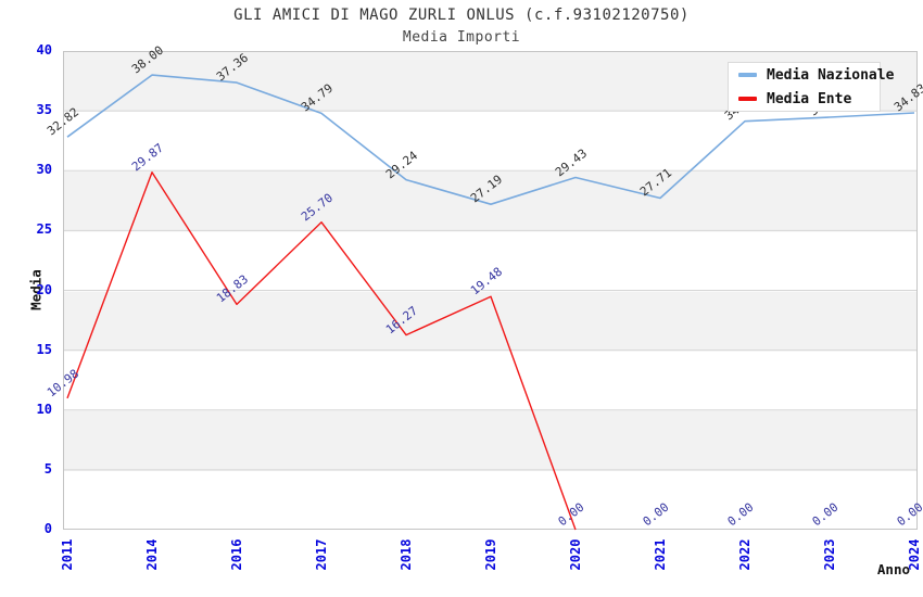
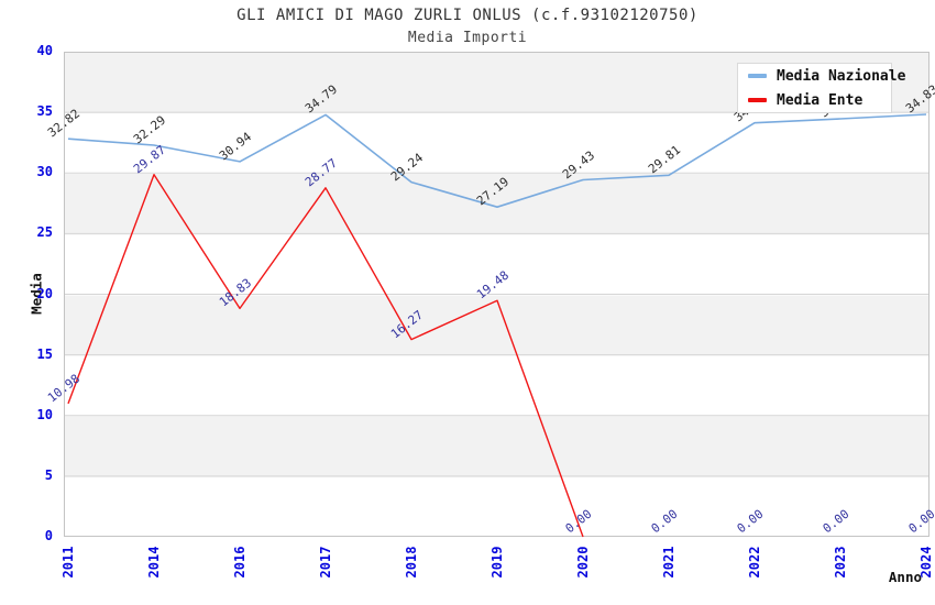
Media Nazionale/2014: 38.00 -> 32.29
Media Nazionale/2016: 37.36 -> 30.94
Media Ente/2017: 25.70 -> 28.77
Media Nazionale/2021: 27.71 -> 29.81
